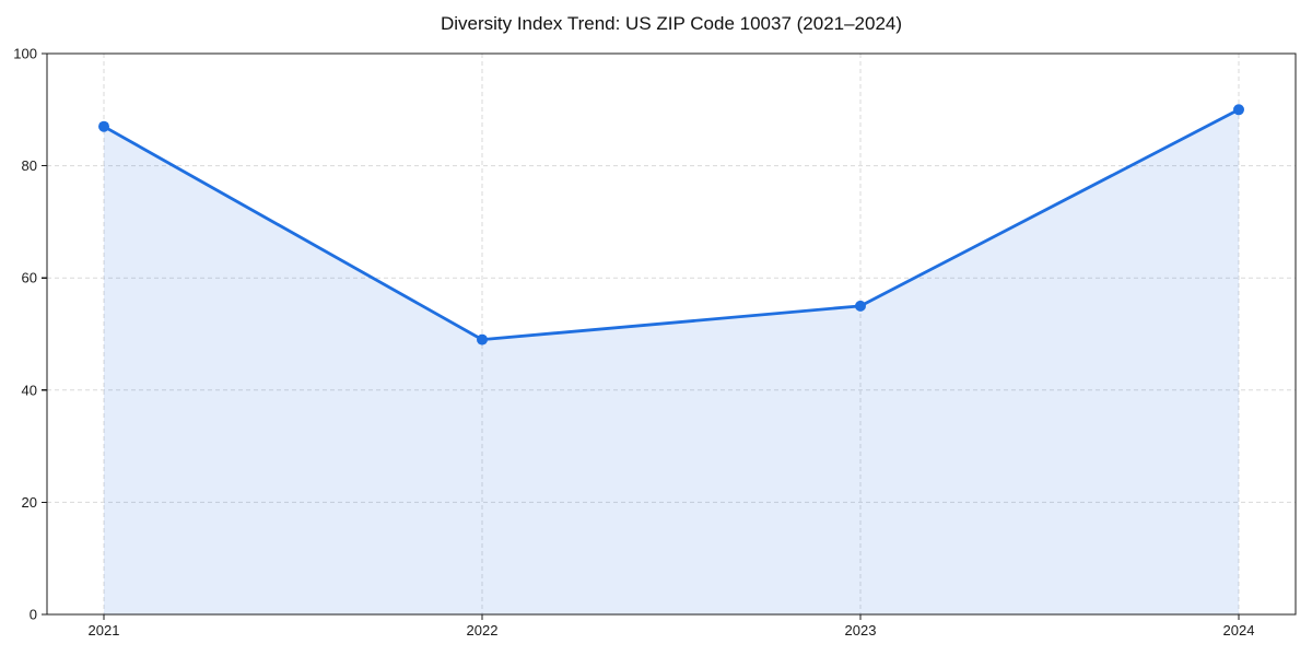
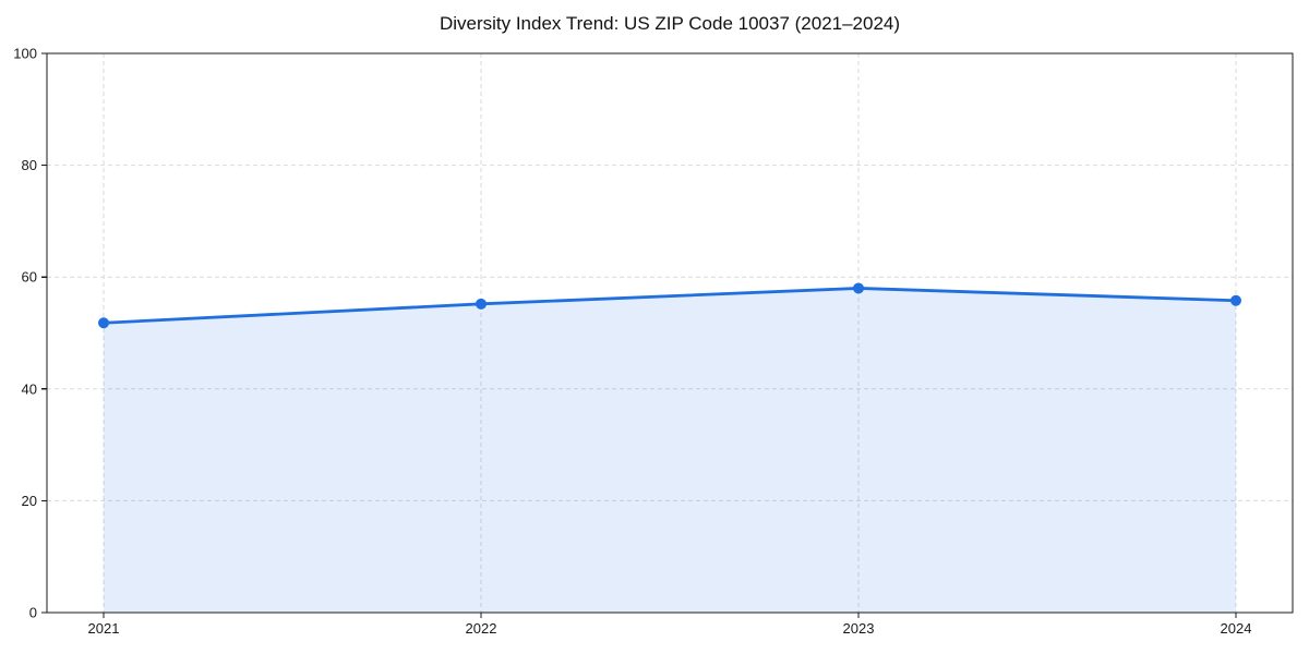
2021: 87 -> 52
2022: 49 -> 55
2023: 55 -> 58
2024: 90 -> 56
